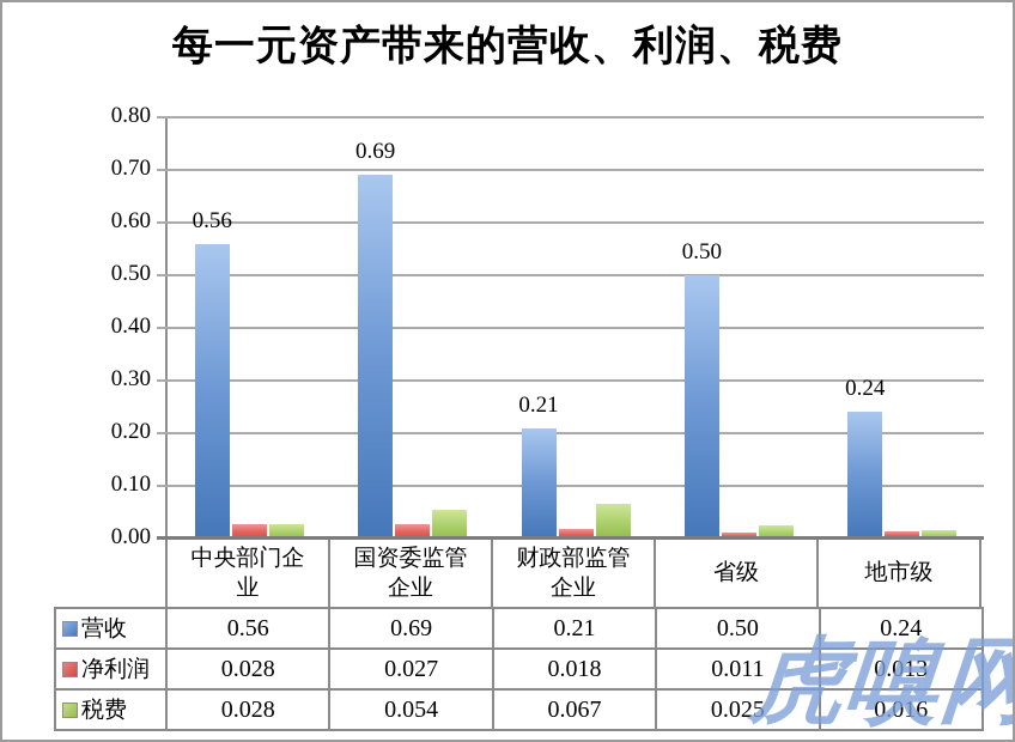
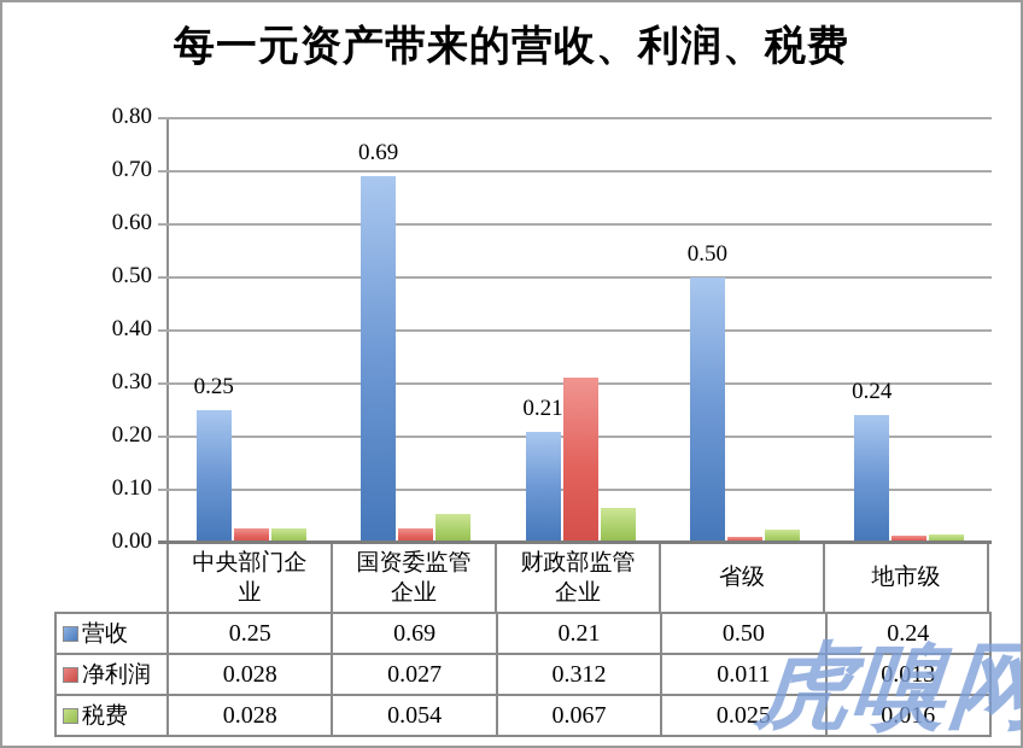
营收/中央部门企业: 0.56 -> 0.25
净利润/财政部监管企业: 0.018 -> 0.312
